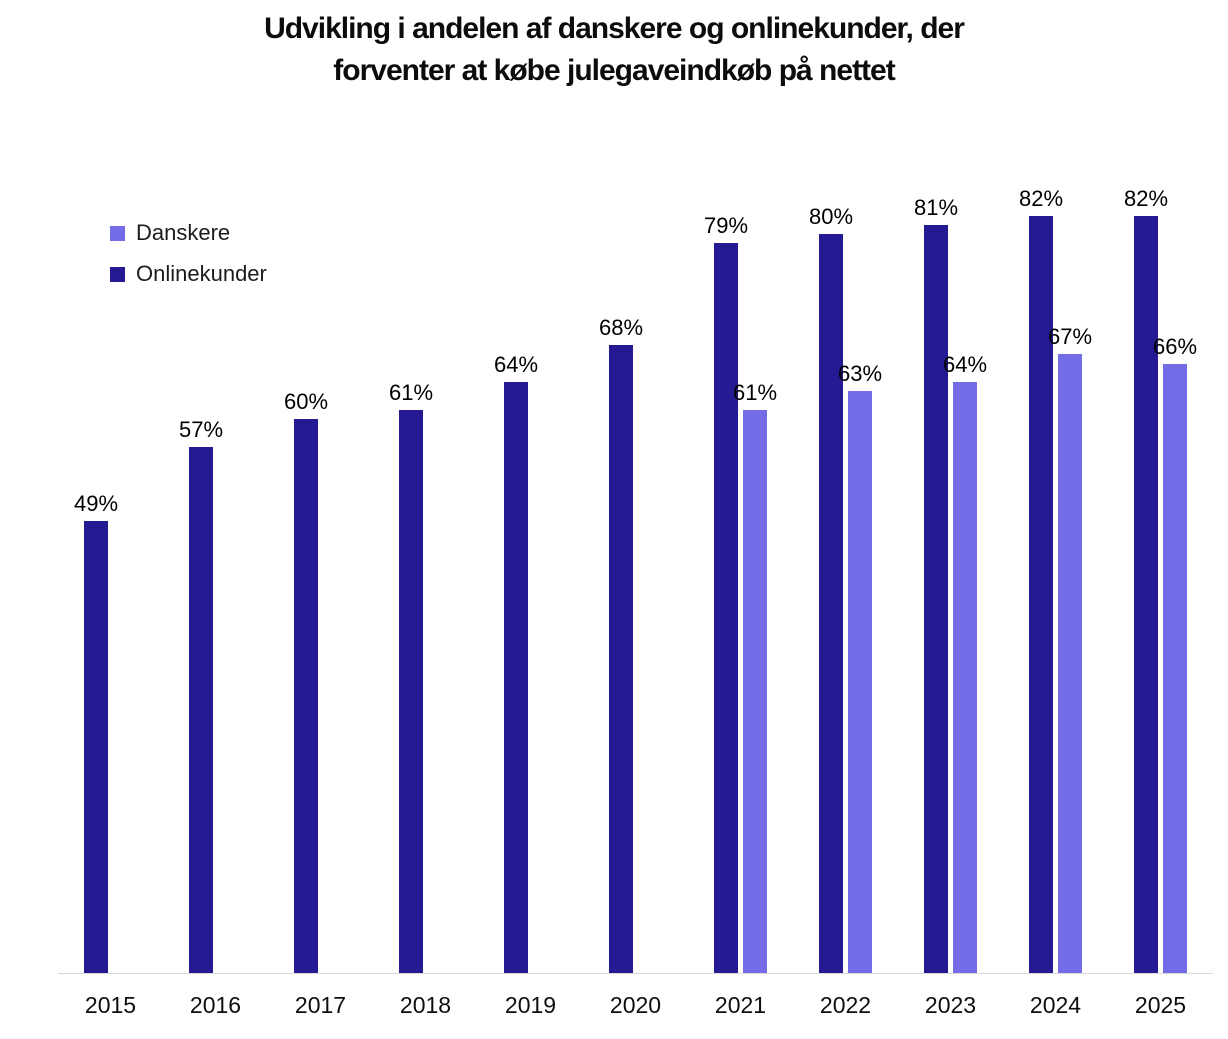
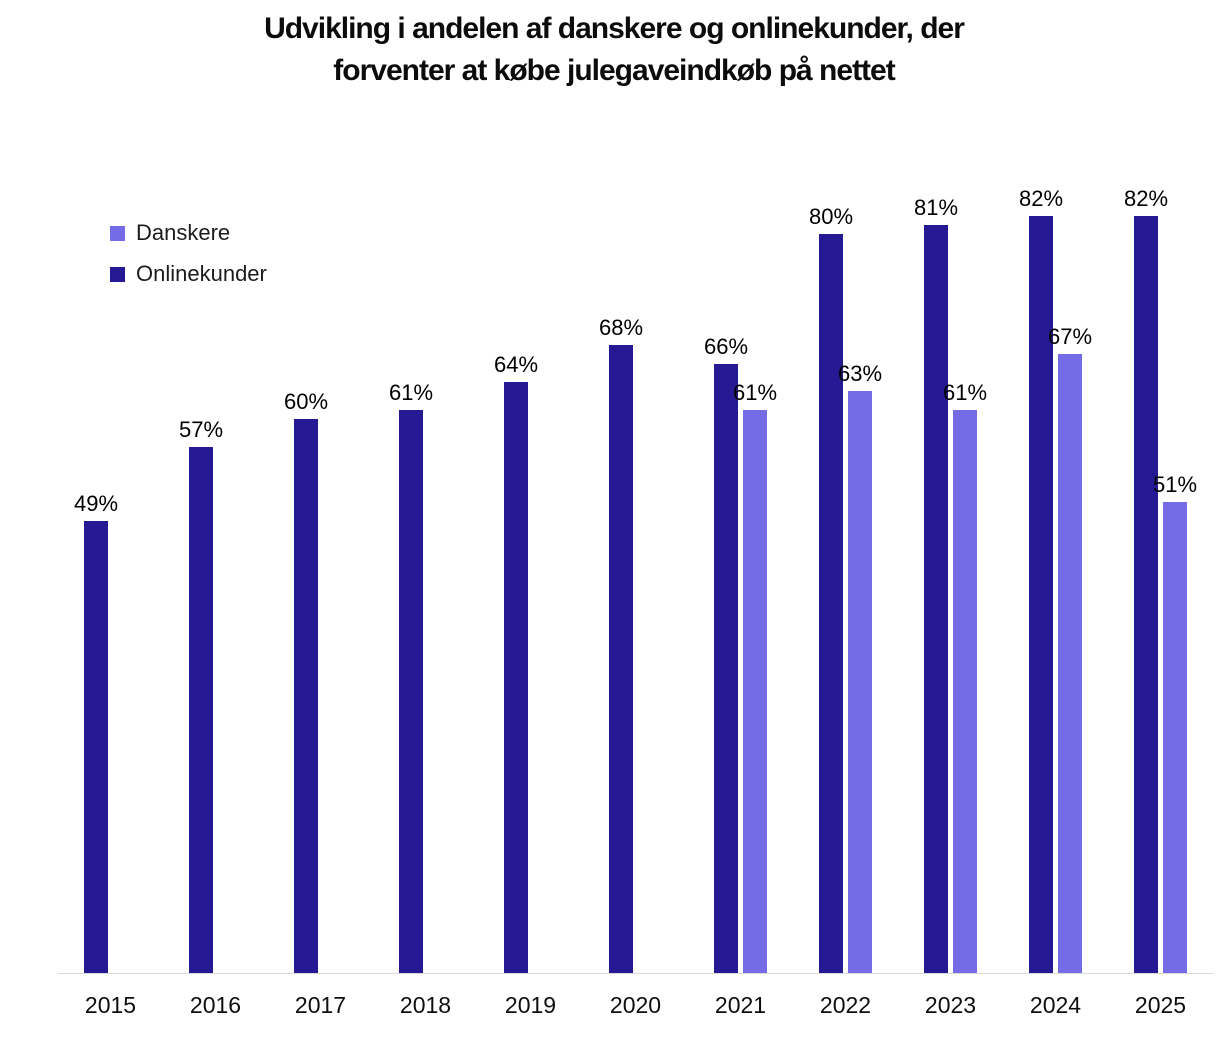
Onlinekunder/2021: 79% -> 66%
Danskere/2023: 64% -> 61%
Danskere/2025: 66% -> 51%
